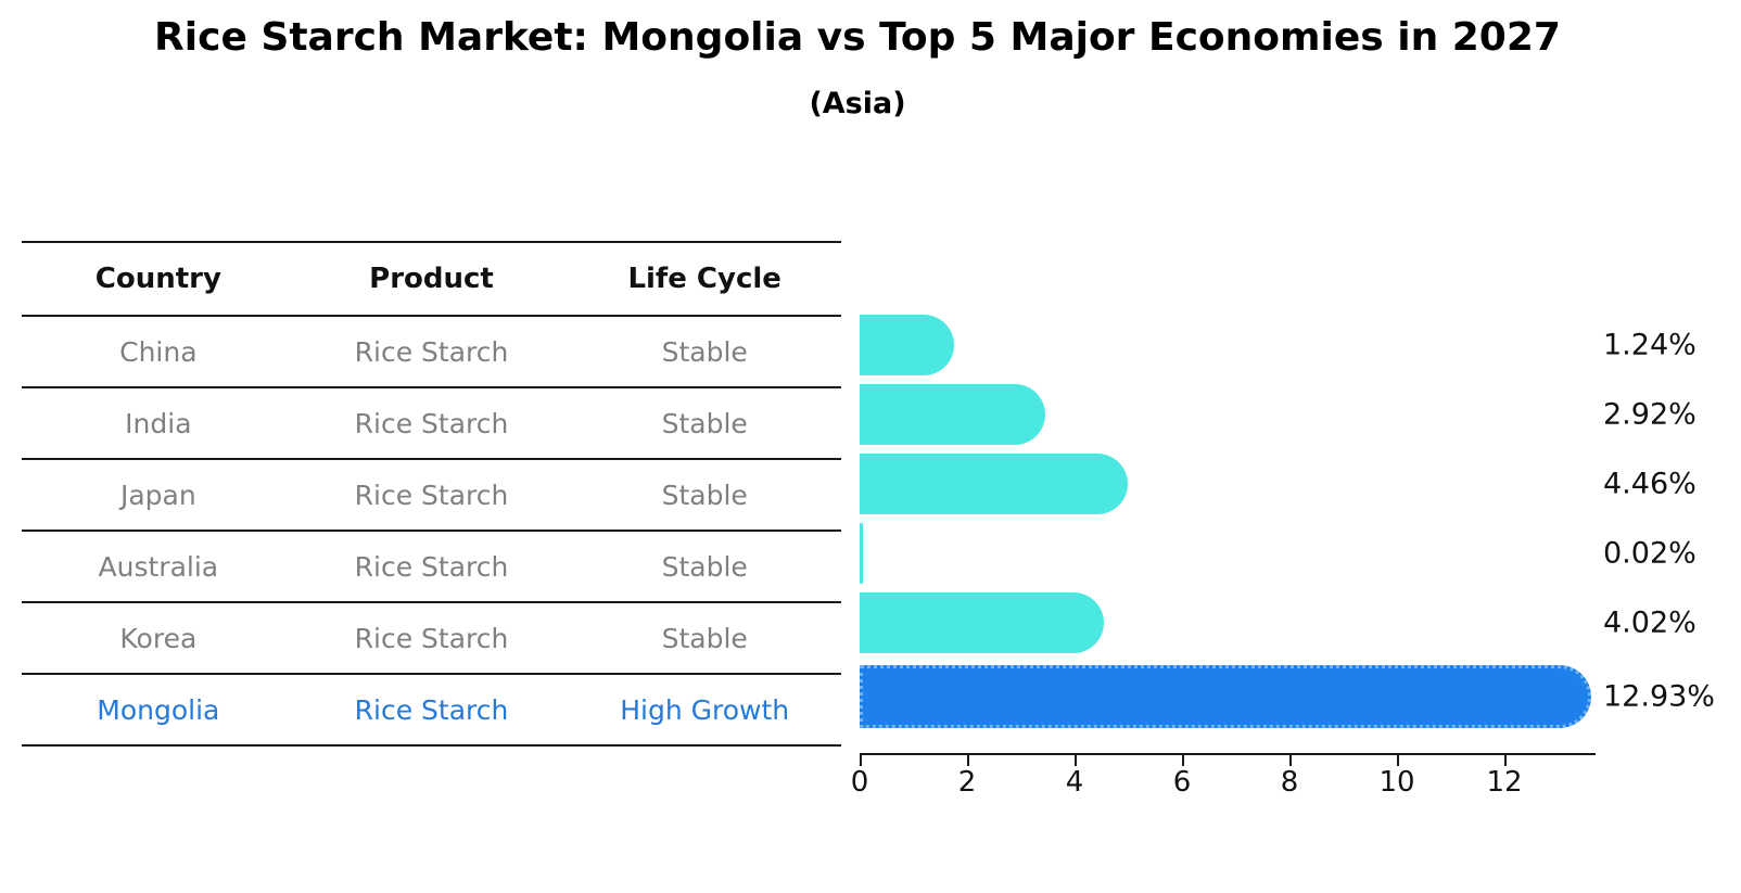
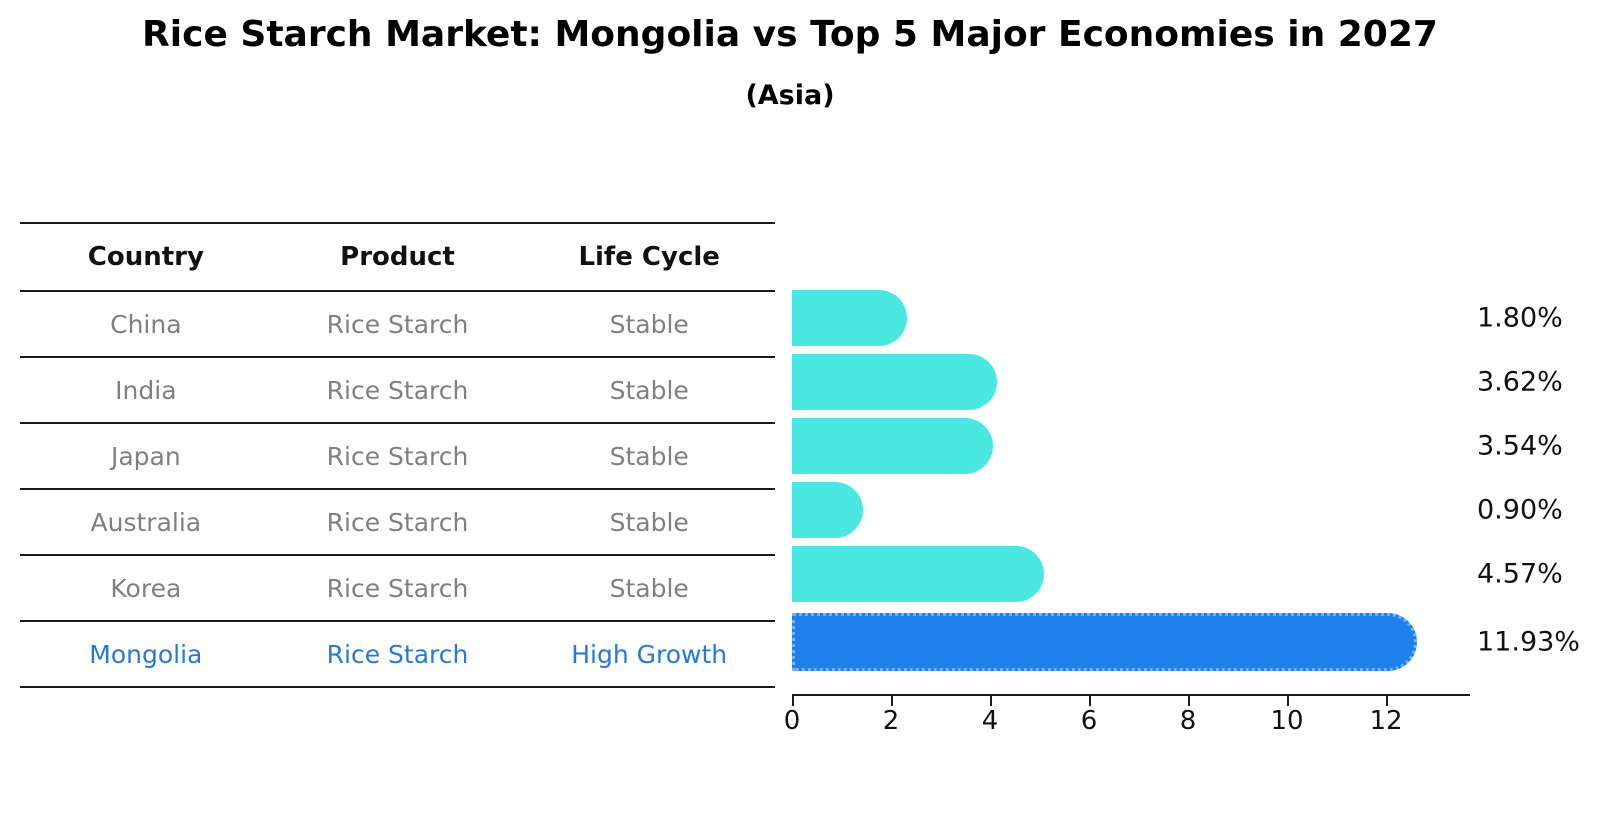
China: 1.24% -> 1.80%
India: 2.92% -> 3.62%
Japan: 4.46% -> 3.54%
Australia: 0.02% -> 0.90%
Korea: 4.02% -> 4.57%
Mongolia: 12.93% -> 11.93%
